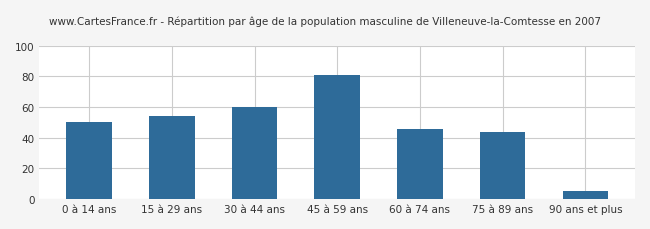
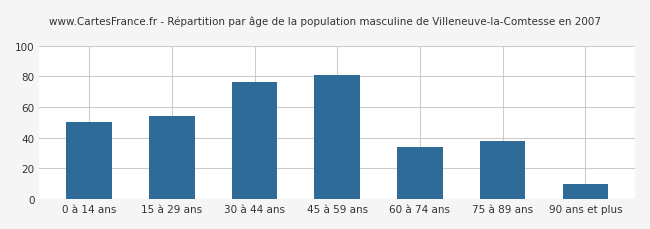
30 à 44 ans: 60 -> 76
60 à 74 ans: 46 -> 34
75 à 89 ans: 44 -> 38
90 ans et plus: 5 -> 10
